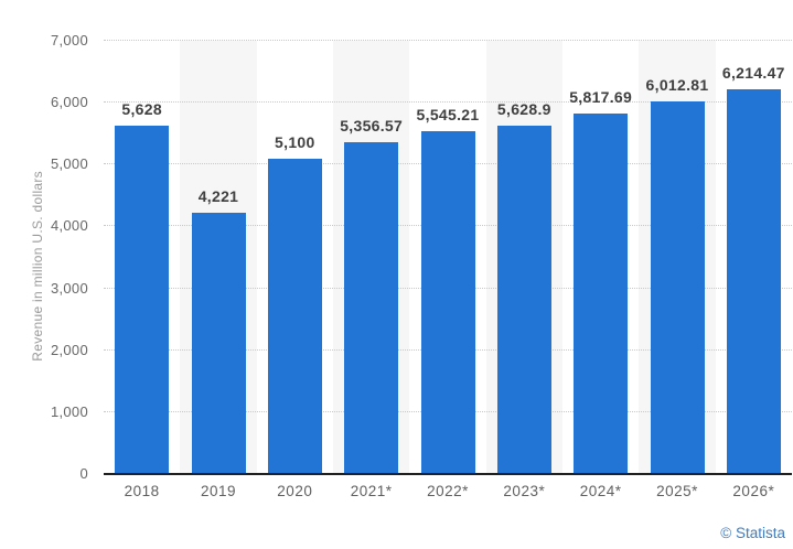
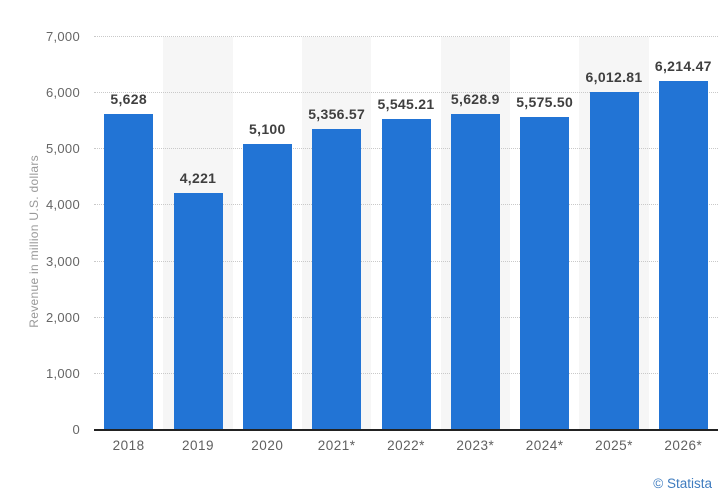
2024*: 5,817.69 -> 5,575.50
